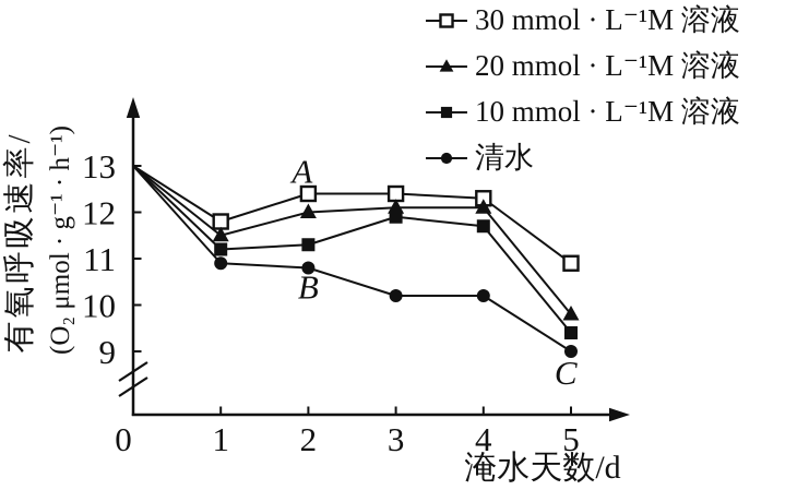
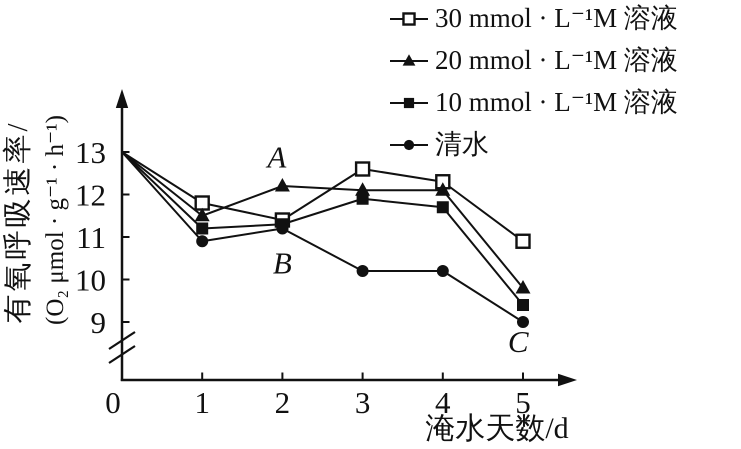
30 mmol · L⁻¹M 溶液/2: 12.4 -> 11.4
20 mmol · L⁻¹M 溶液/2: 12.0 -> 12.2
清水/2: 10.8 -> 11.2
30 mmol · L⁻¹M 溶液/3: 12.4 -> 12.6
